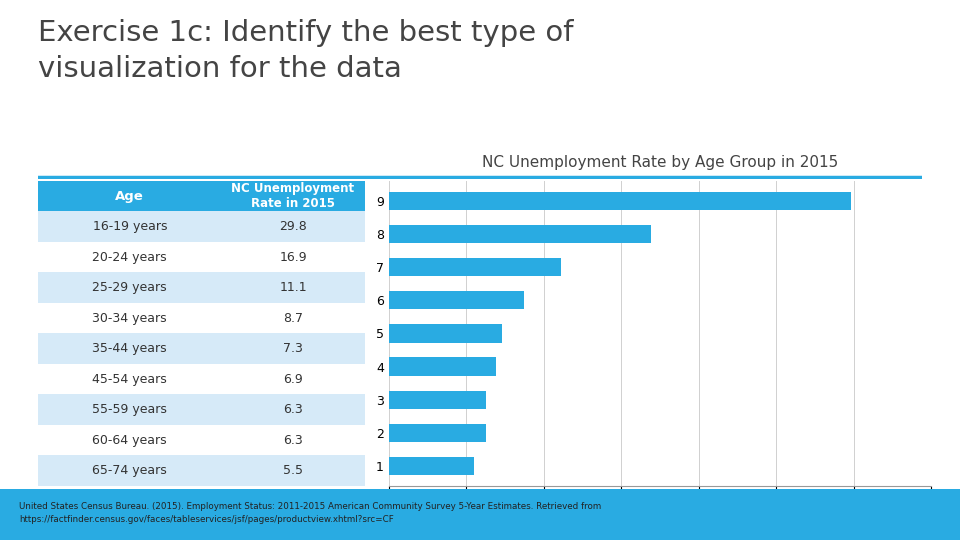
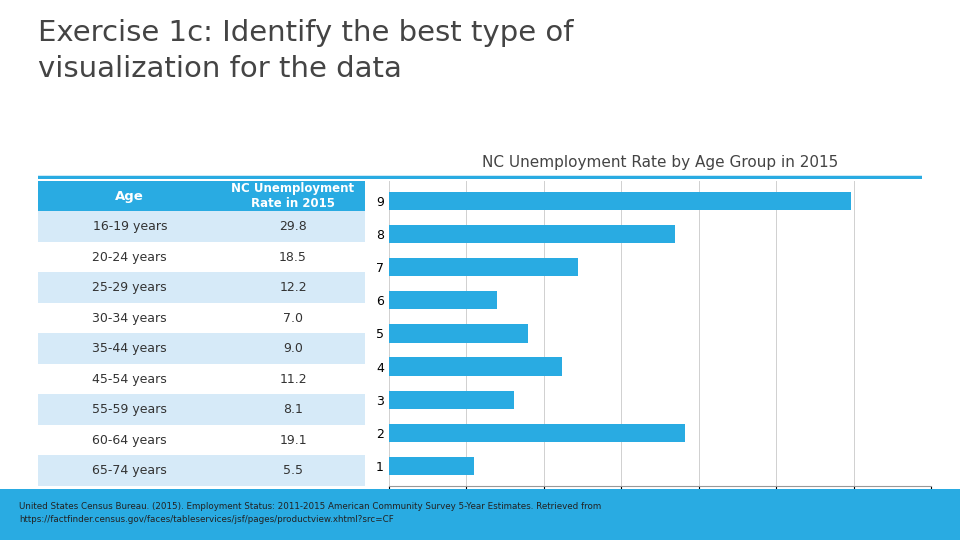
8: 16.9 -> 18.5
7: 11.1 -> 12.2
6: 8.7 -> 7.0
5: 7.3 -> 9.0
4: 6.9 -> 11.2
3: 6.3 -> 8.1
2: 6.3 -> 19.1
